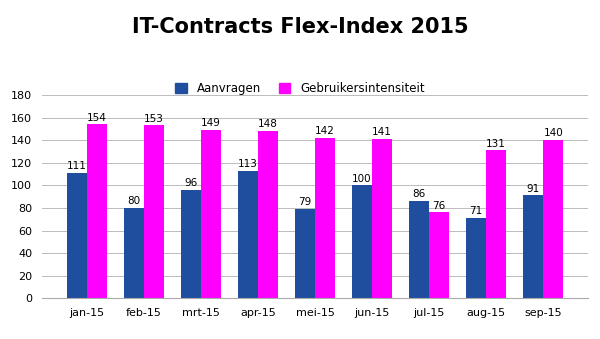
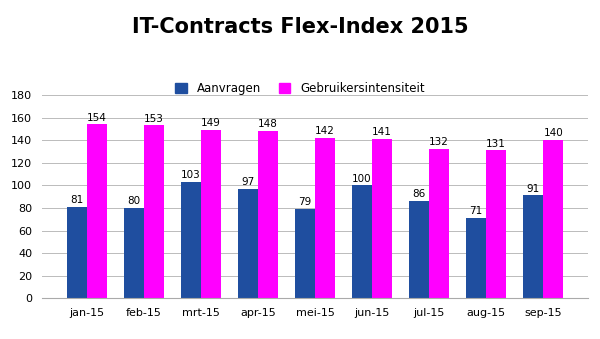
Aanvragen/jan-15: 111 -> 81
Aanvragen/mrt-15: 96 -> 103
Aanvragen/apr-15: 113 -> 97
Gebruikersintensiteit/jul-15: 76 -> 132
